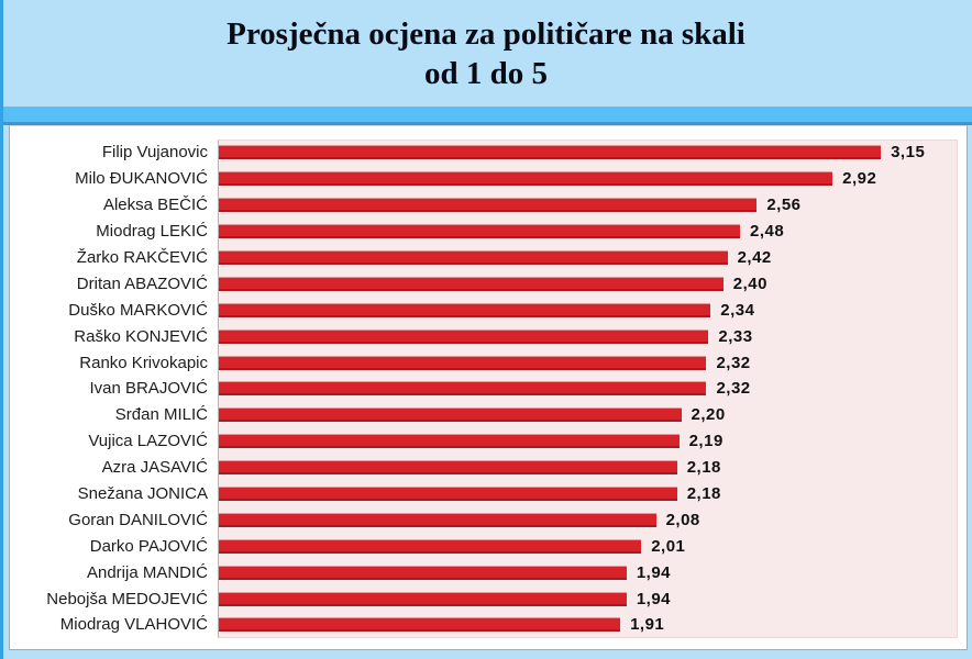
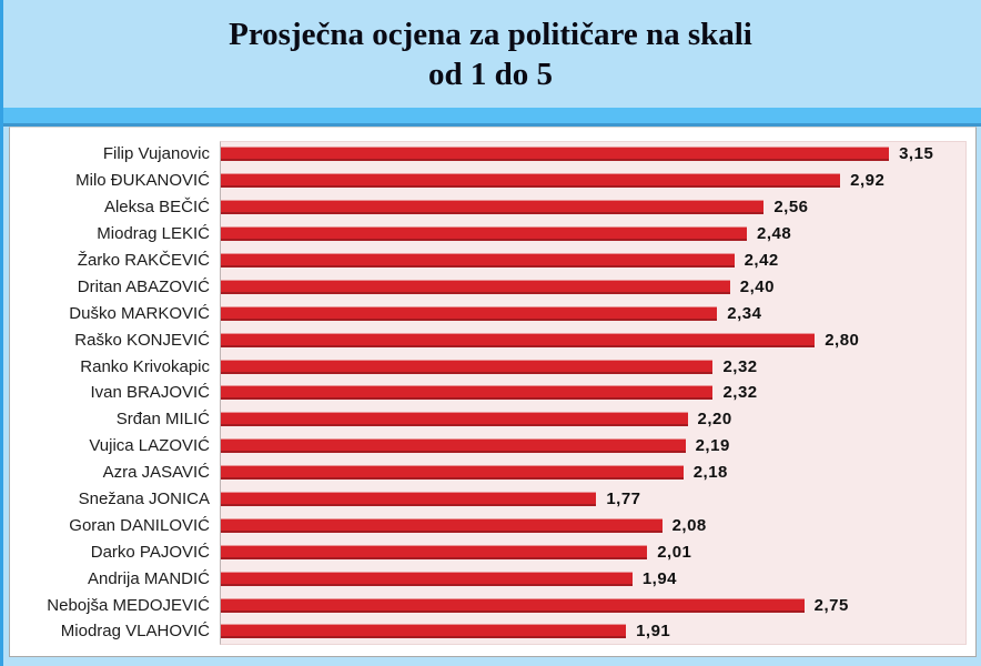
Raško KONJEVIĆ: 2,33 -> 2,80
Snežana JONICA: 2,18 -> 1,77
Nebojša MEDOJEVIĆ: 1,94 -> 2,75
